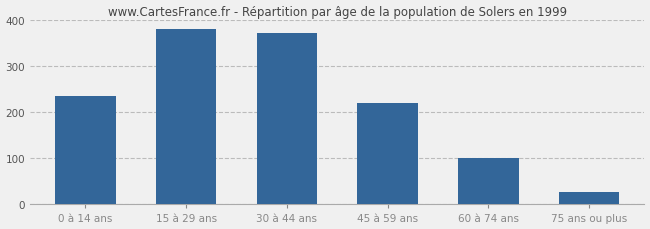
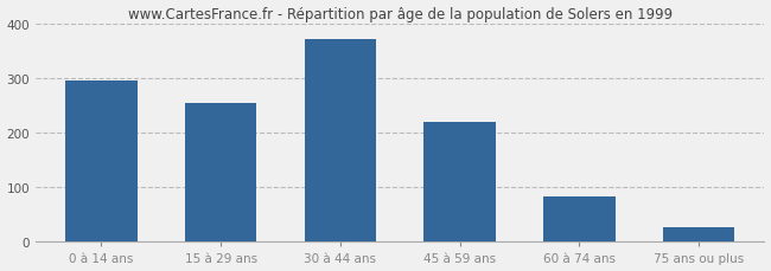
0 à 14 ans: 235 -> 295
15 à 29 ans: 380 -> 255
60 à 74 ans: 100 -> 83
